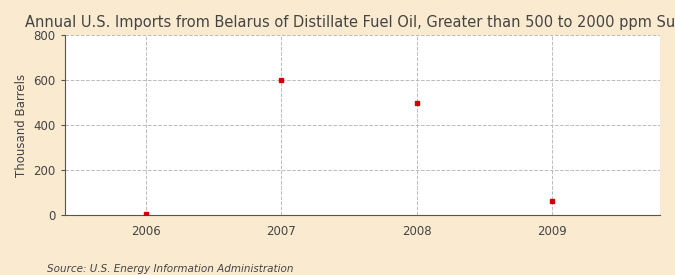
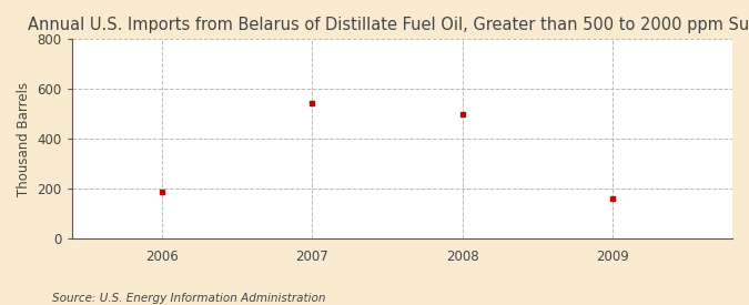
2006: 5 -> 190
2007: 601 -> 545
2009: 62 -> 160
